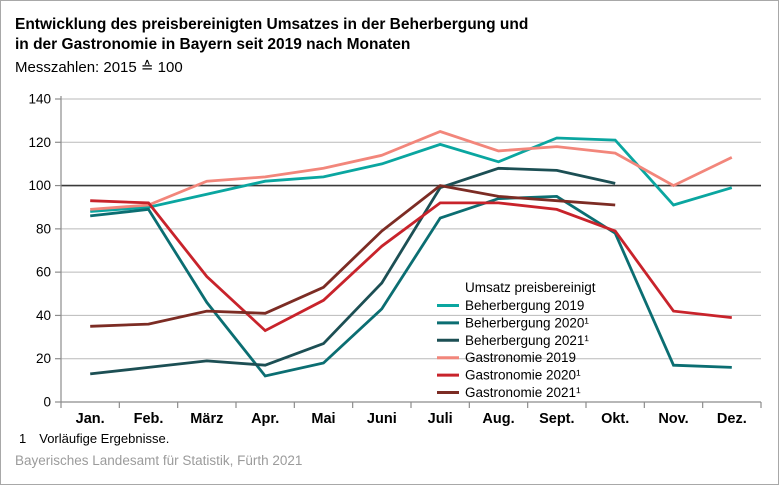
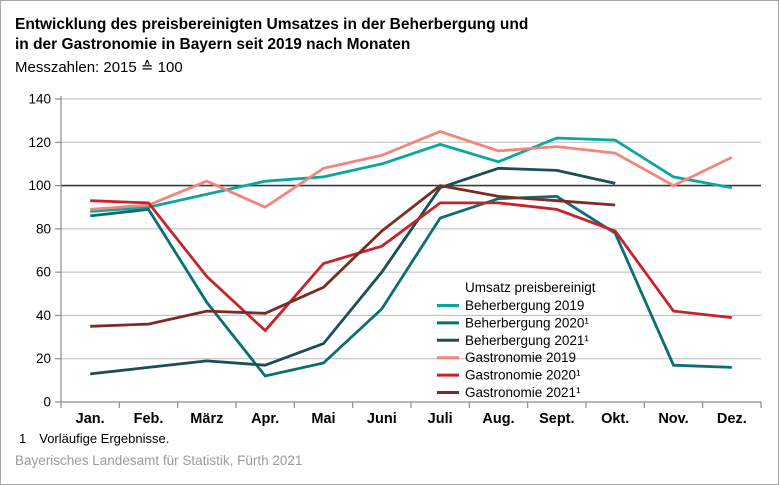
Gastronomie 2019/Apr.: 104 -> 90
Gastronomie 2020¹/Mai: 47 -> 64
Beherbergung 2021¹/Juni: 55 -> 60
Beherbergung 2019/Nov.: 91 -> 104
